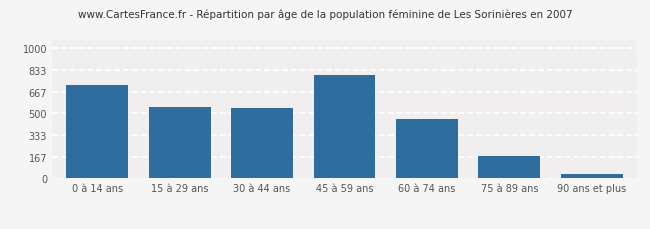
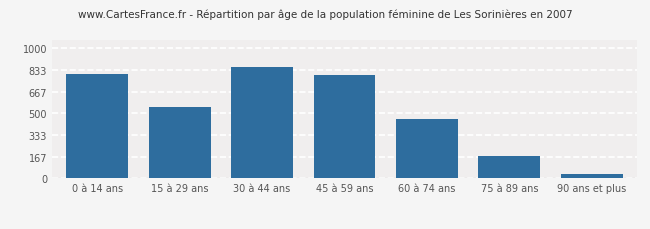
0 à 14 ans: 720 -> 800
30 à 44 ans: 540 -> 860
